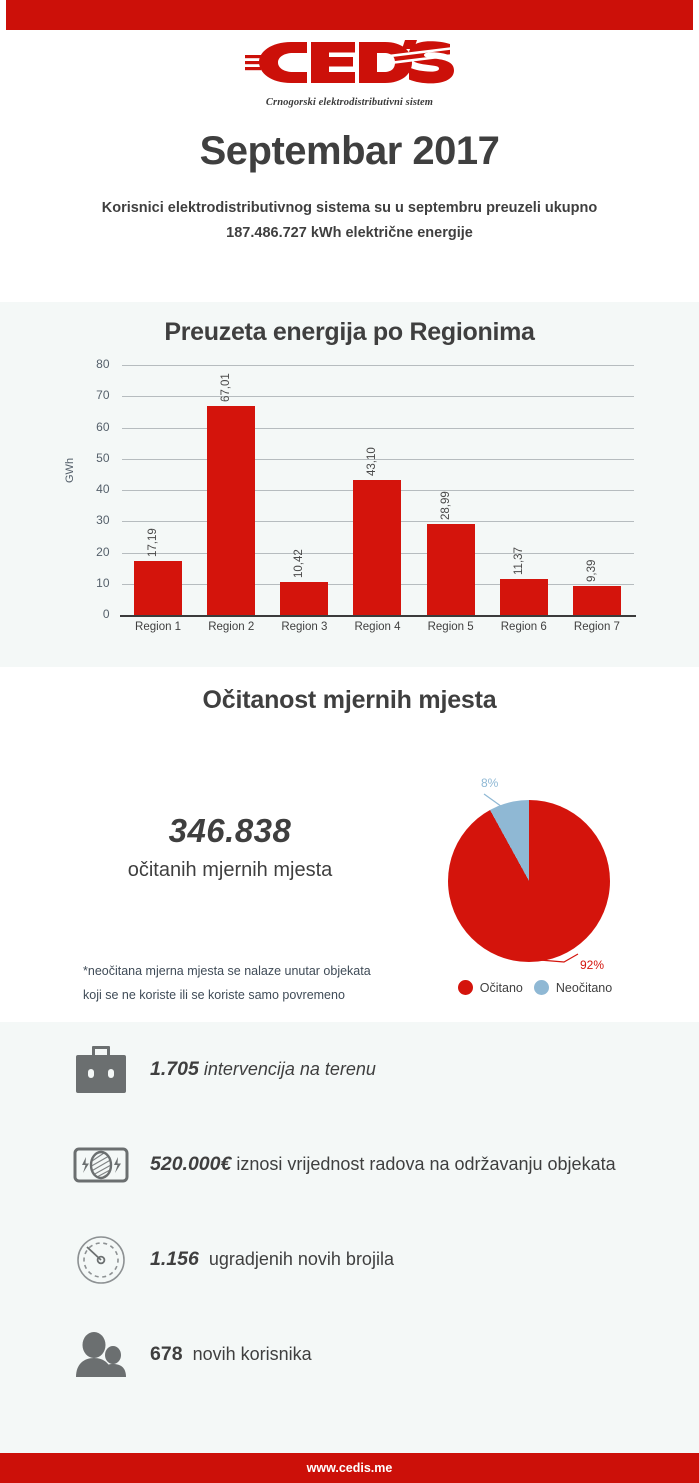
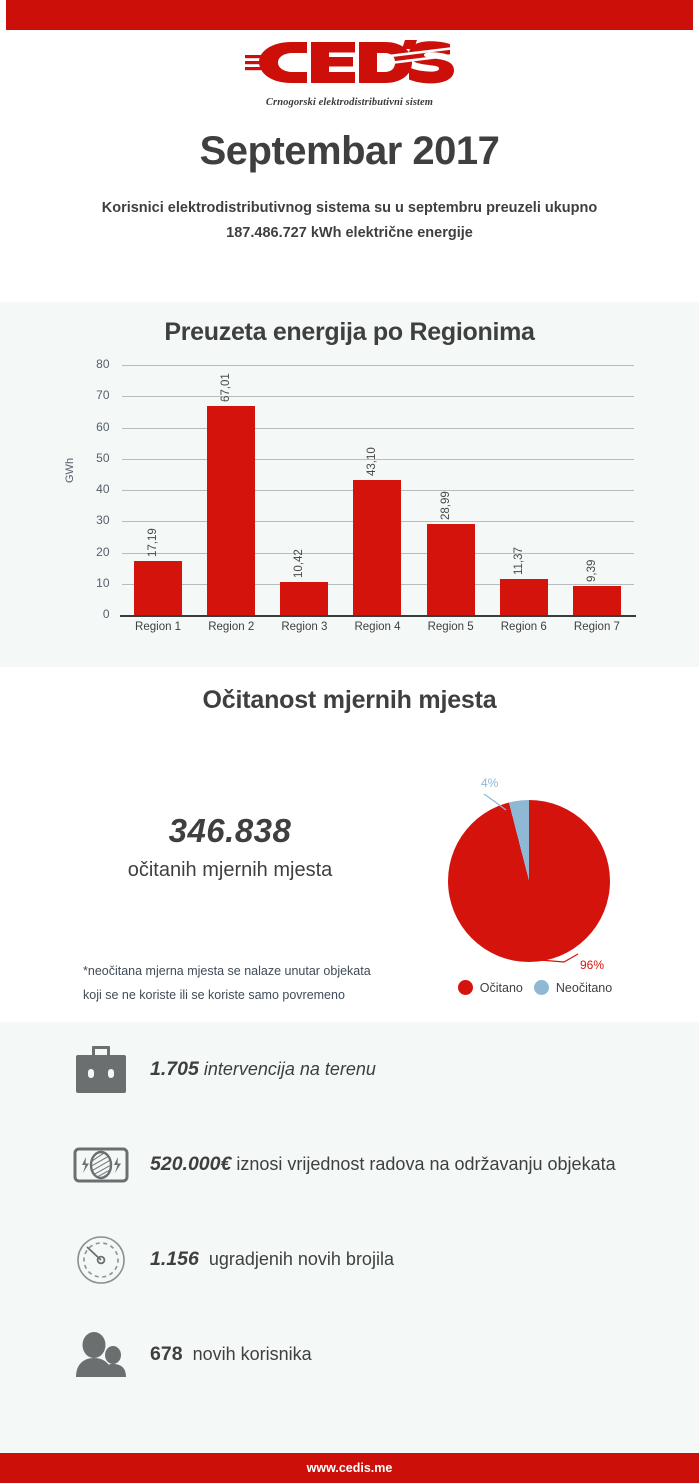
Očitanost mjernih mjesta/Očitano: 92% -> 96%
Očitanost mjernih mjesta/Neočitano: 8% -> 4%
